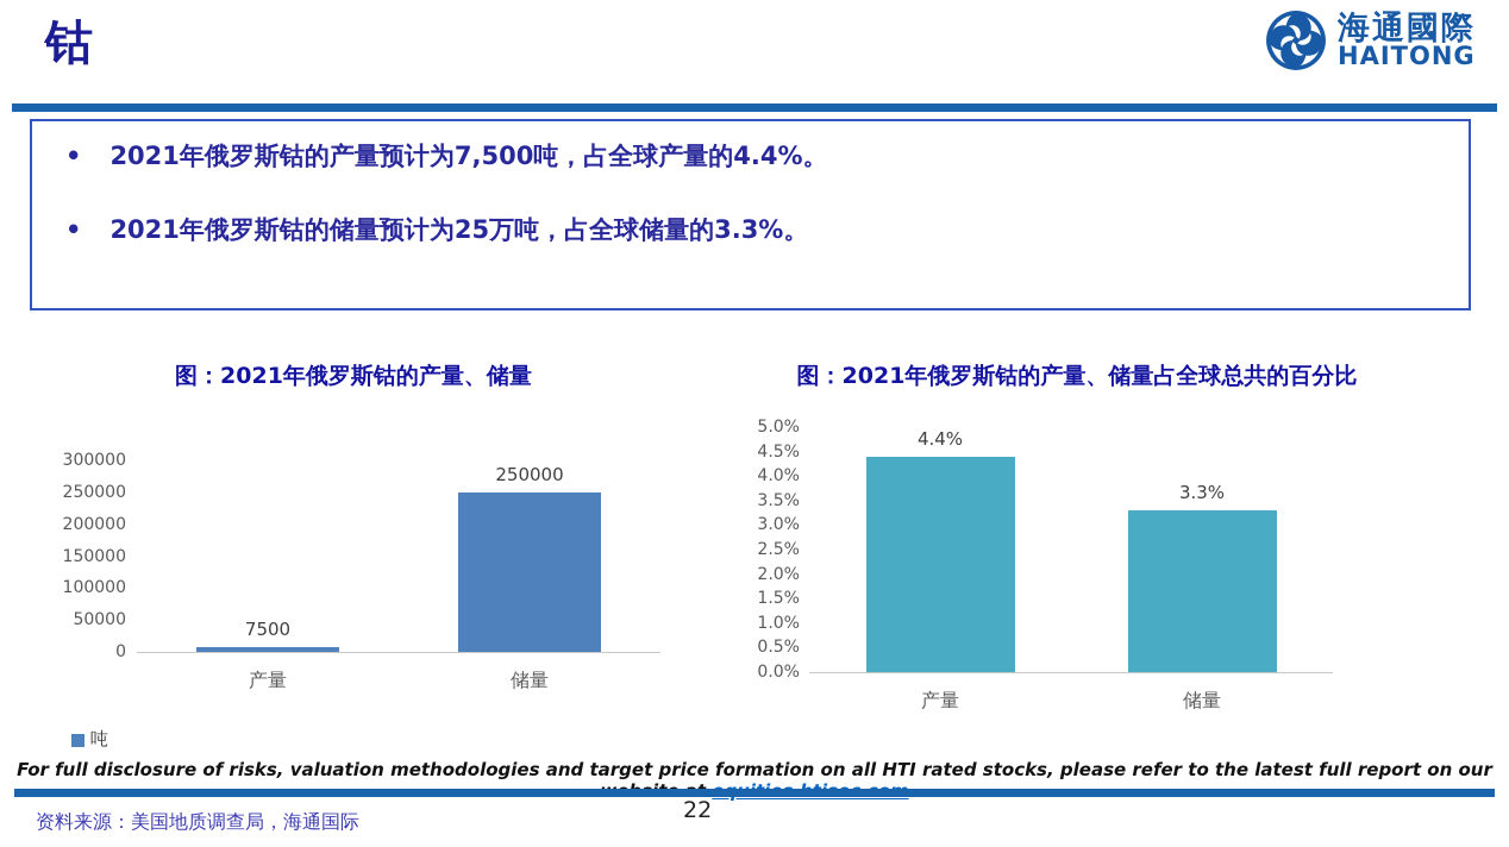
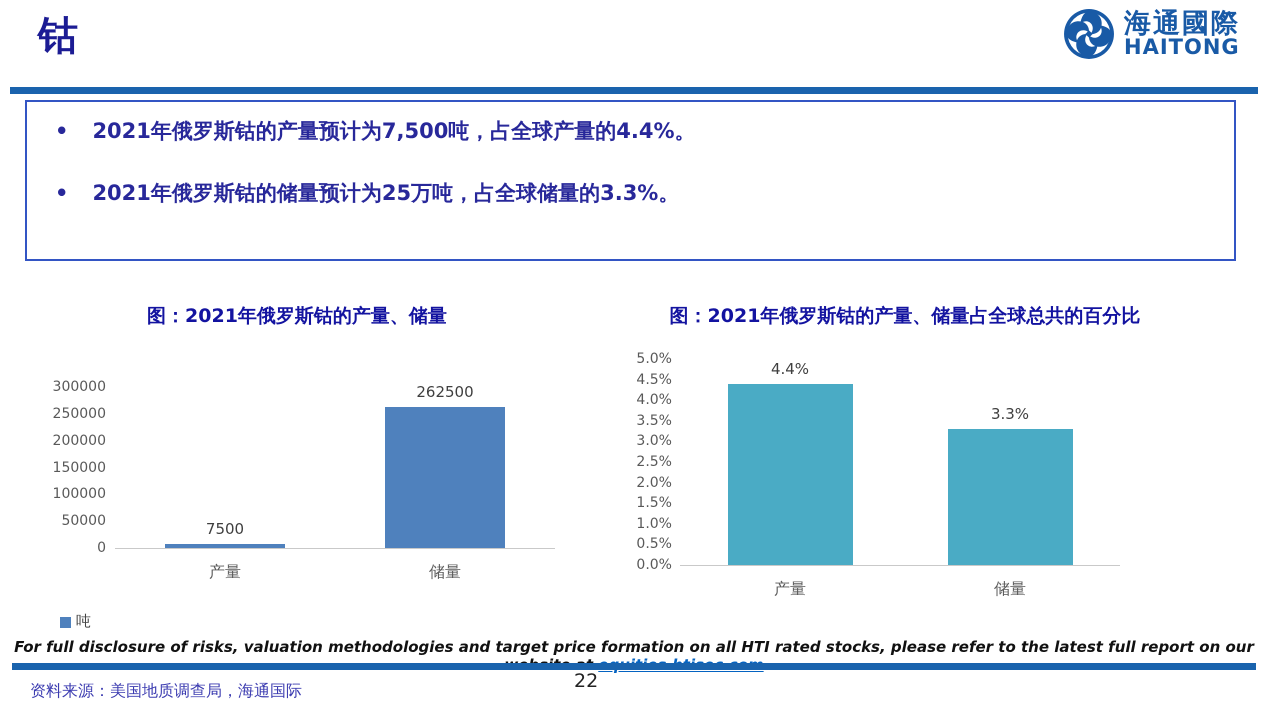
图：2021年俄罗斯钴的产量、储量/储量: 250000 -> 262500
